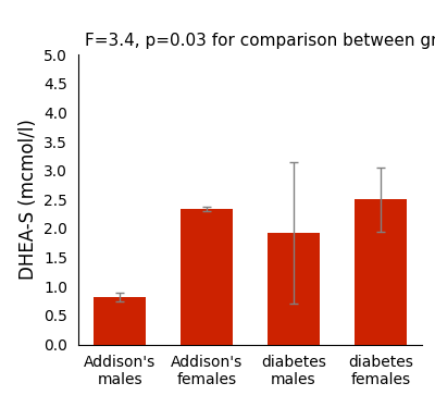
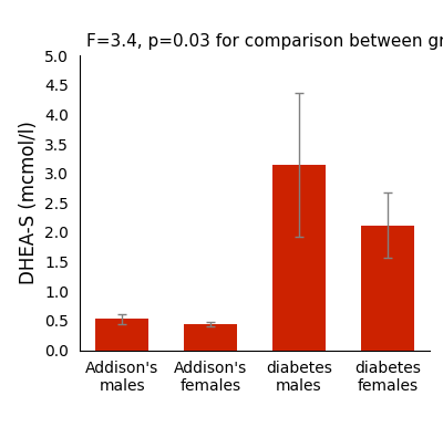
Addison's males: 0.82 -> 0.53
Addison's females: 2.34 -> 0.44
diabetes males: 1.92 -> 3.15
diabetes females: 2.50 -> 2.12
